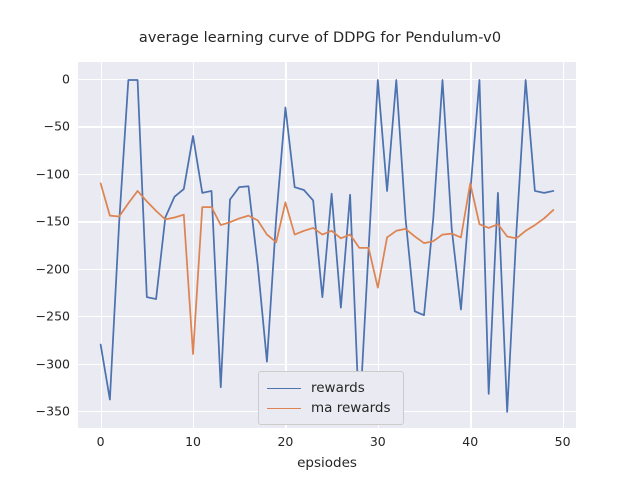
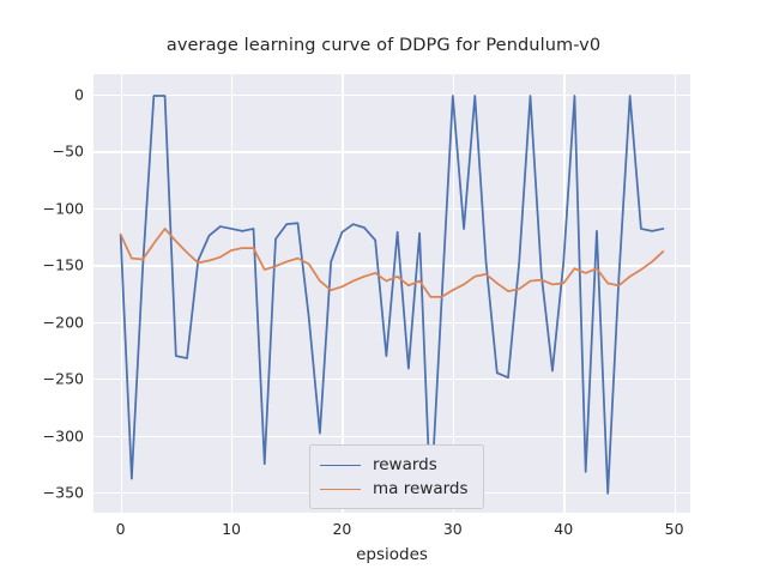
rewards/0: -280 -> -120
ma rewards/0: -110 -> -120
rewards/10: -60 -> -120
ma rewards/10: -290 -> -140
rewards/20: -30 -> -120
ma rewards/20: -130 -> -170
ma rewards/30: -220 -> -170
rewards/40: -120 -> -150
ma rewards/40: -110 -> -170
